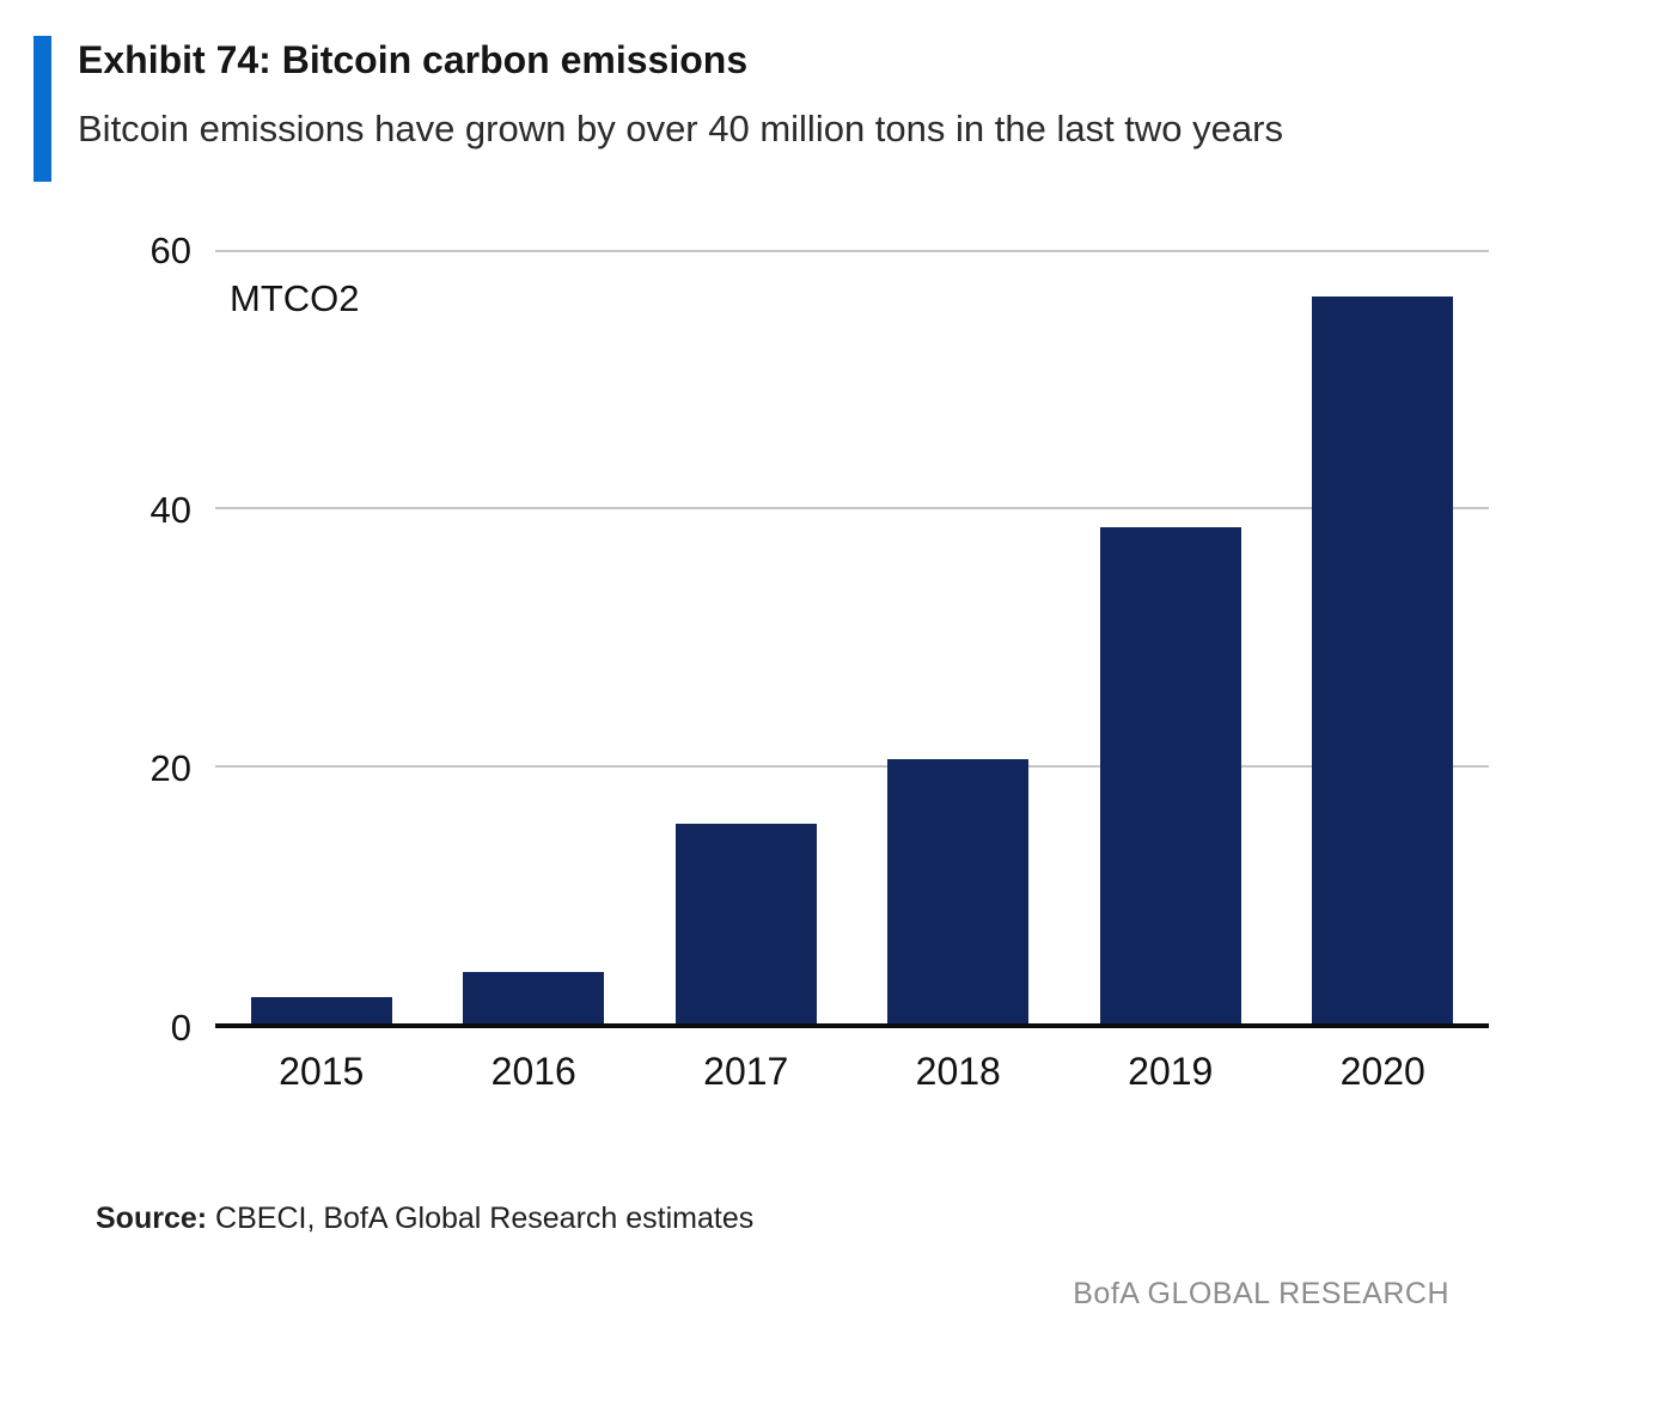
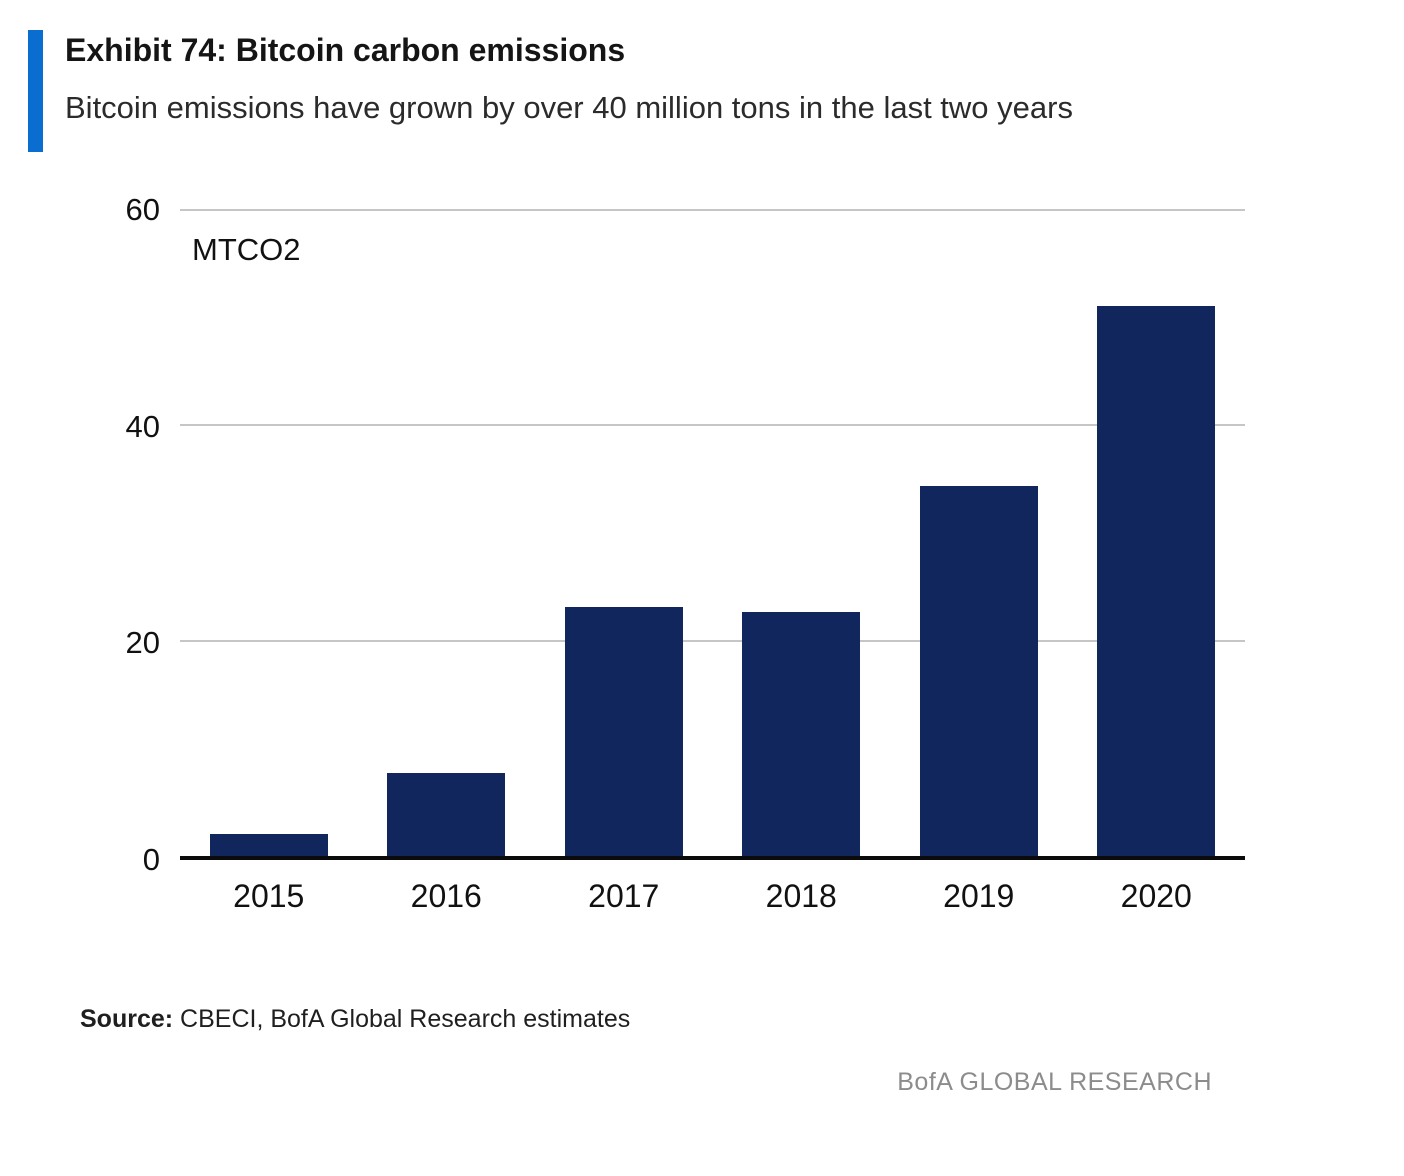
2016: 4.0 -> 7.7
2017: 15.5 -> 23.1
2018: 20.5 -> 22.7
2019: 38.5 -> 34.4
2020: 56.5 -> 51.1
